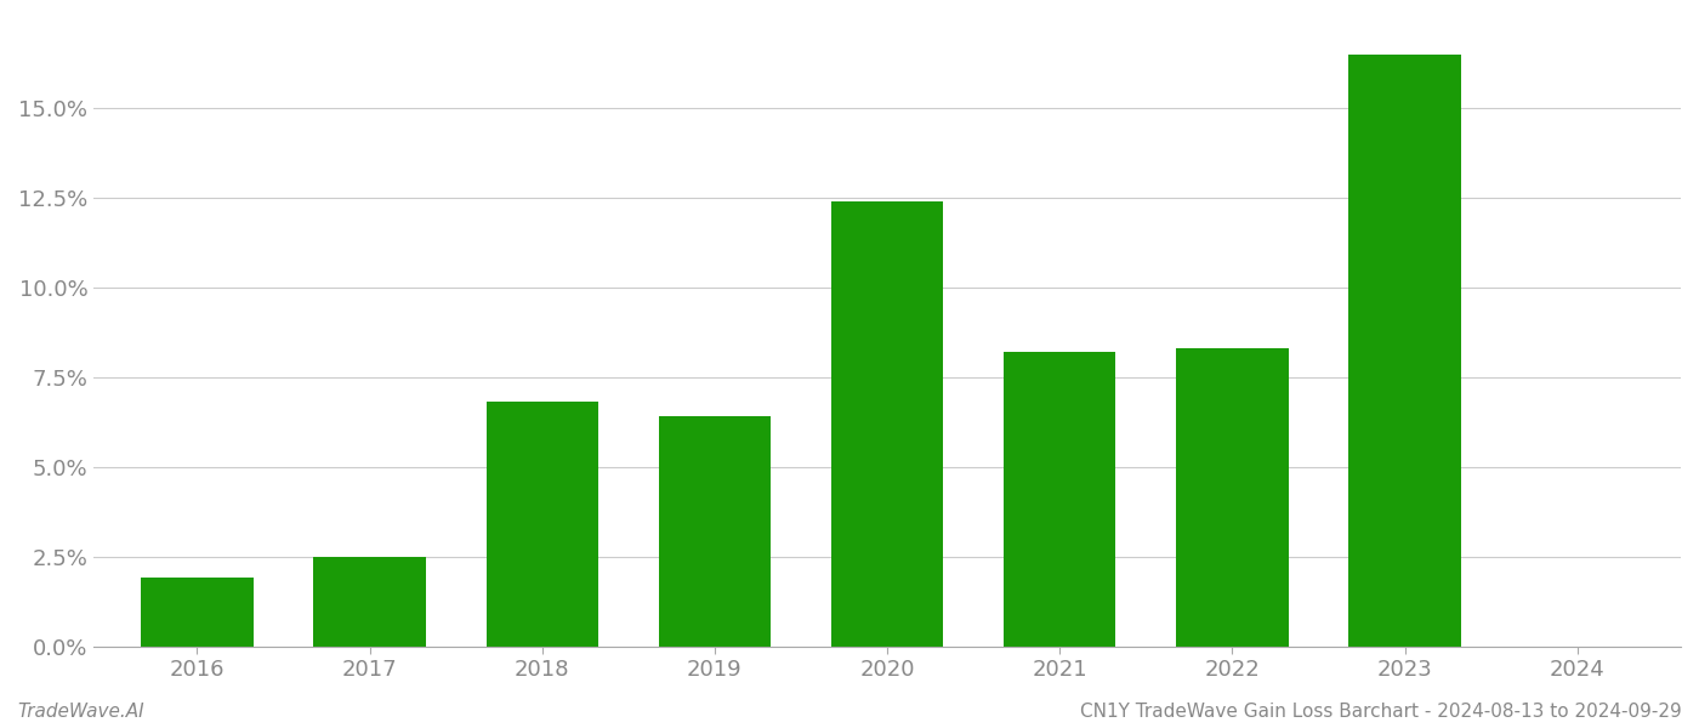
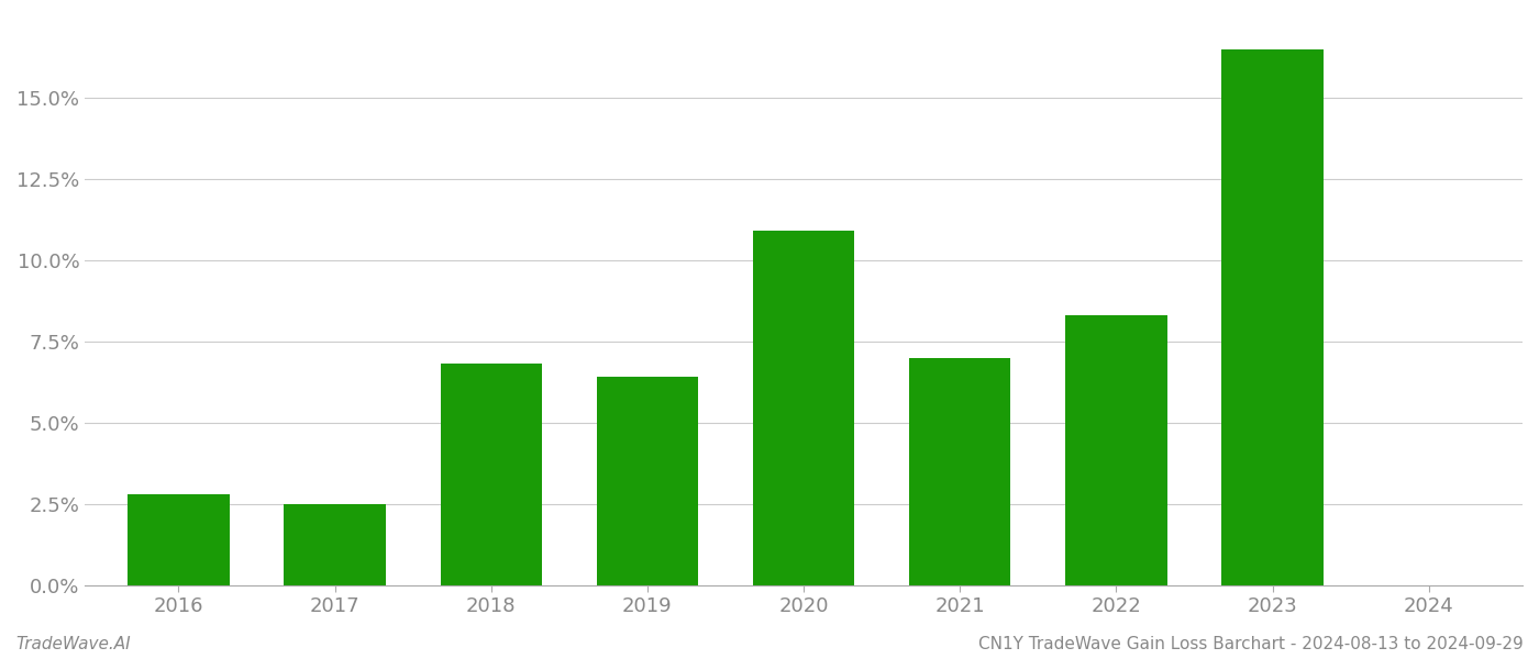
2016: 1.9% -> 2.8%
2020: 12.4% -> 10.9%
2021: 8.2% -> 7.0%
